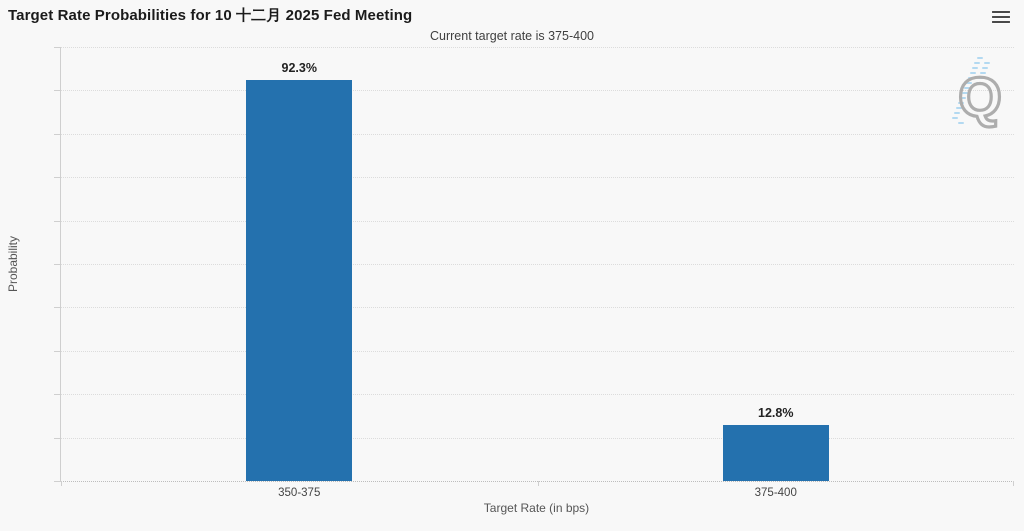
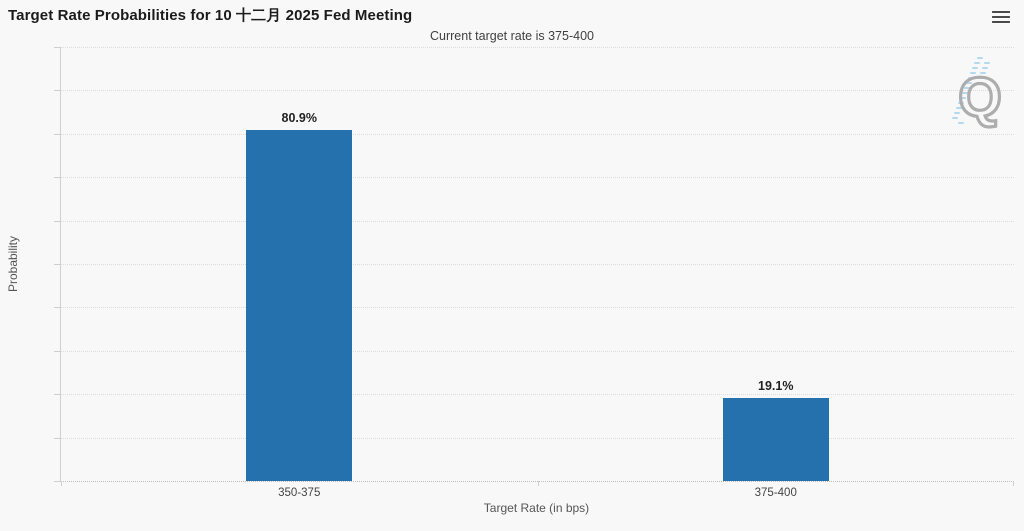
350-375: 92.3% -> 80.9%
375-400: 12.8% -> 19.1%
